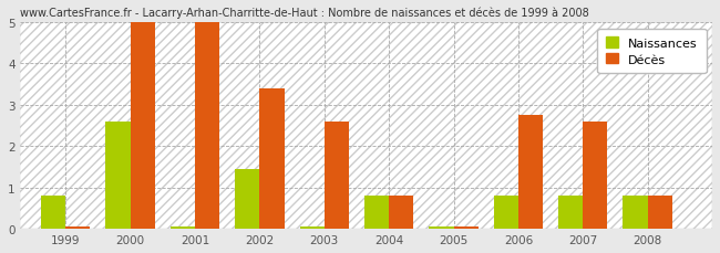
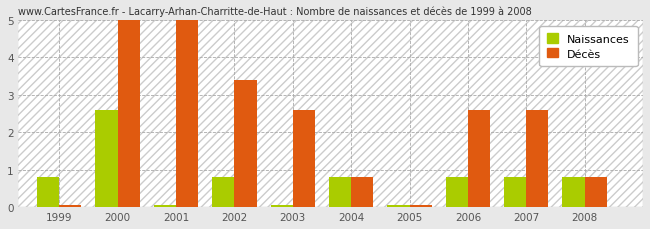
Naissances/2002: 1.45 -> 0.80
Décès/2006: 2.75 -> 2.60
